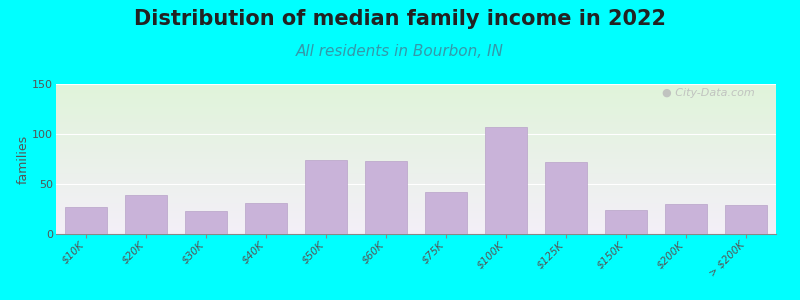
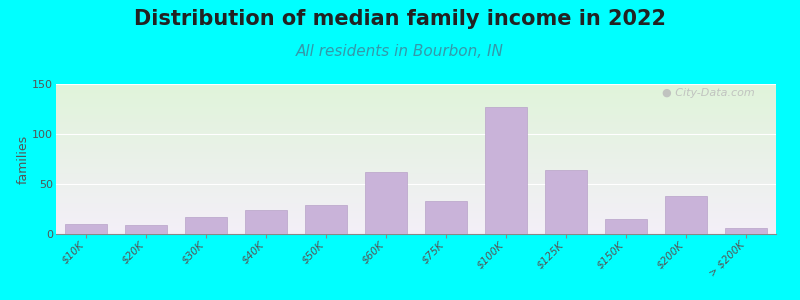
$10K: 27 -> 10
$20K: 39 -> 9
$30K: 23 -> 17
$40K: 31 -> 24
$50K: 74 -> 29
$60K: 73 -> 62
$75K: 42 -> 33
$100K: 107 -> 127
$125K: 72 -> 64
$150K: 24 -> 15
$200K: 30 -> 38
> $200K: 29 -> 6
